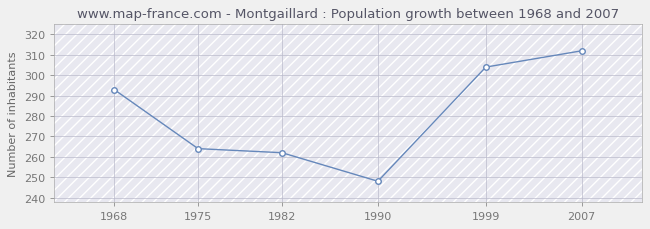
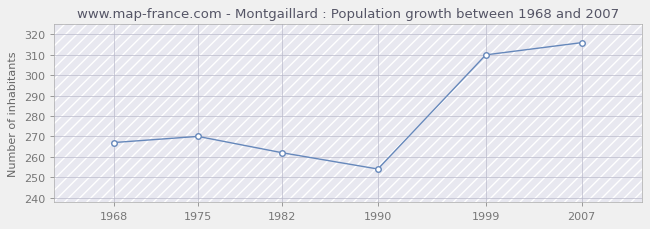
1968: 293 -> 267
1975: 264 -> 270
1990: 248 -> 254
1999: 304 -> 310
2007: 312 -> 316
